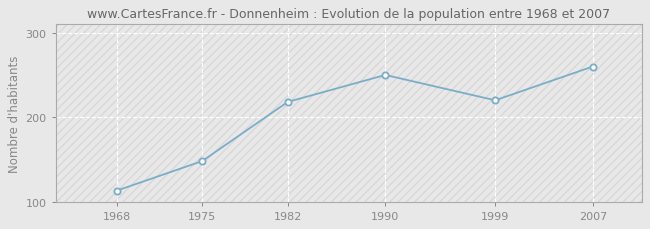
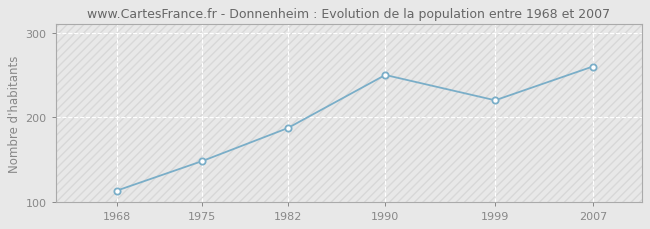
1982: 218 -> 187
